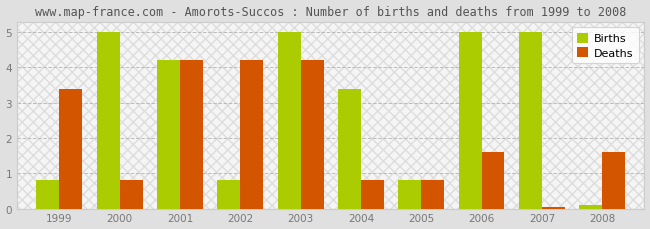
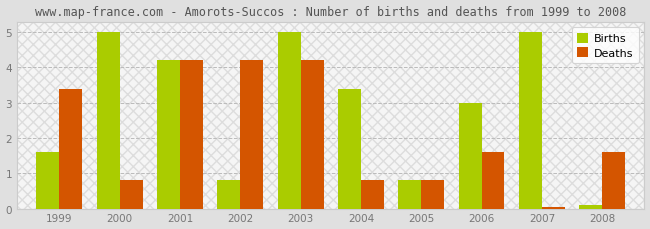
Births/1999: 0.8 -> 1.6
Births/2006: 5.0 -> 3.0
